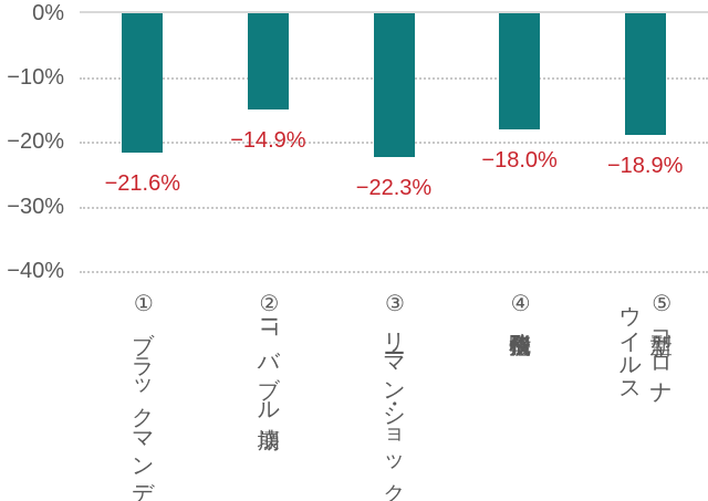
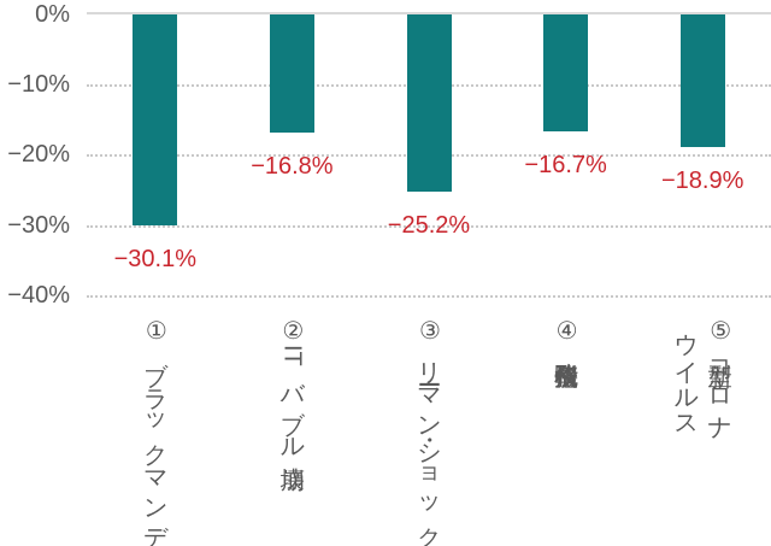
①ブラックマンデー: −21.6% -> −30.1%
②ITバブル崩壊: −14.9% -> −16.8%
③リーマン・ショック: −22.3% -> −25.2%
④欧州債務危機: −18.0% -> −16.7%
